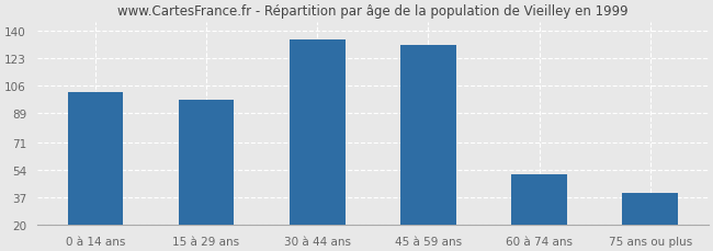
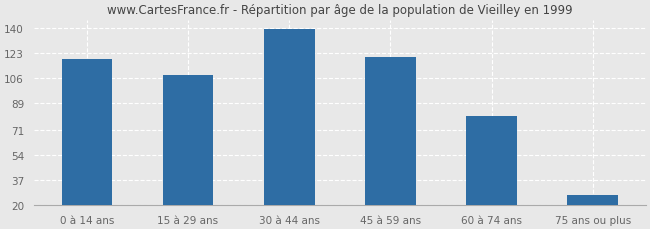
0 à 14 ans: 102 -> 119
15 à 29 ans: 97 -> 108
30 à 44 ans: 134 -> 139
45 à 59 ans: 131 -> 120
60 à 74 ans: 51 -> 80
75 ans ou plus: 40 -> 27
